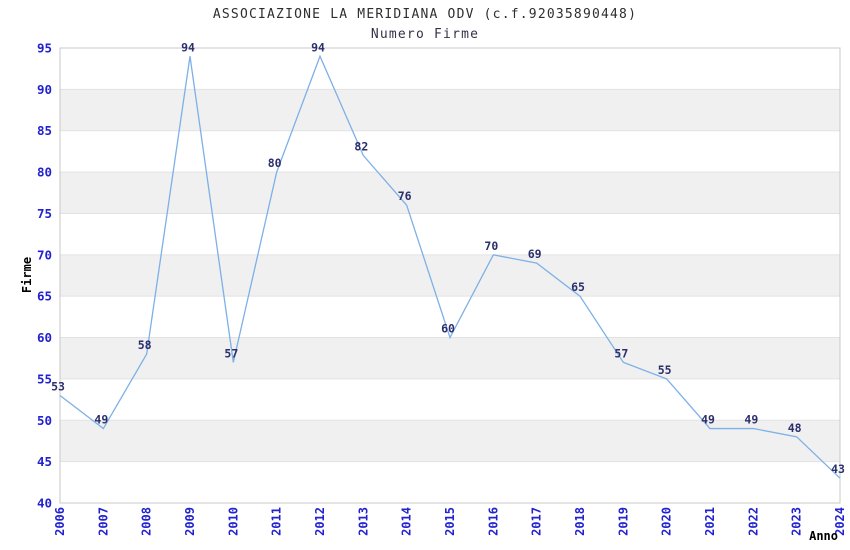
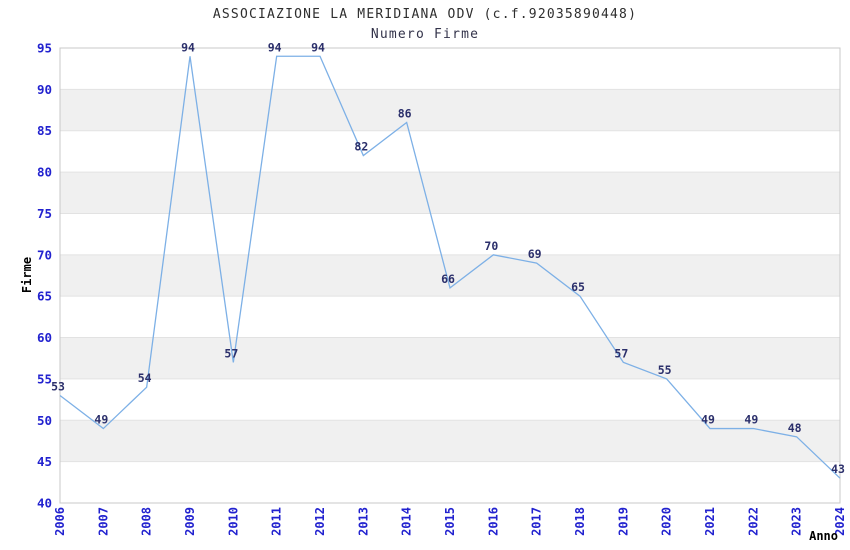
2008: 58 -> 54
2011: 80 -> 94
2014: 76 -> 86
2015: 60 -> 66
